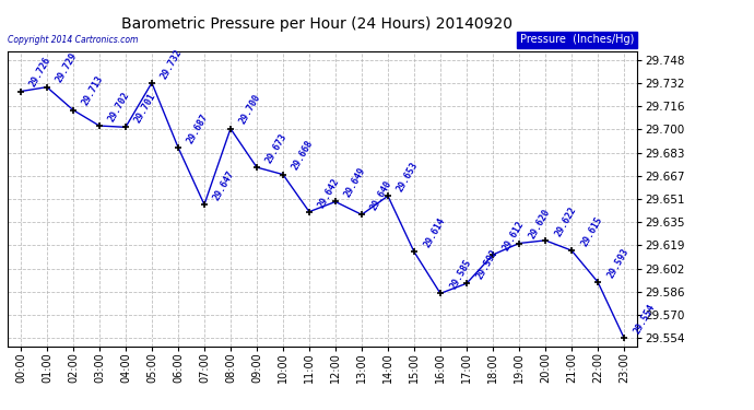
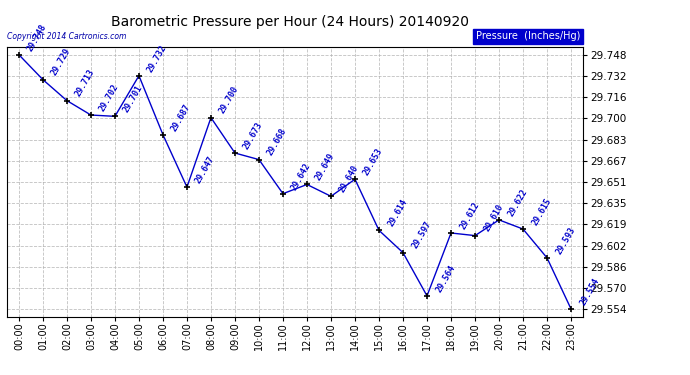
00:00: 29.726 -> 29.748
16:00: 29.585 -> 29.597
17:00: 29.592 -> 29.564
19:00: 29.620 -> 29.610
